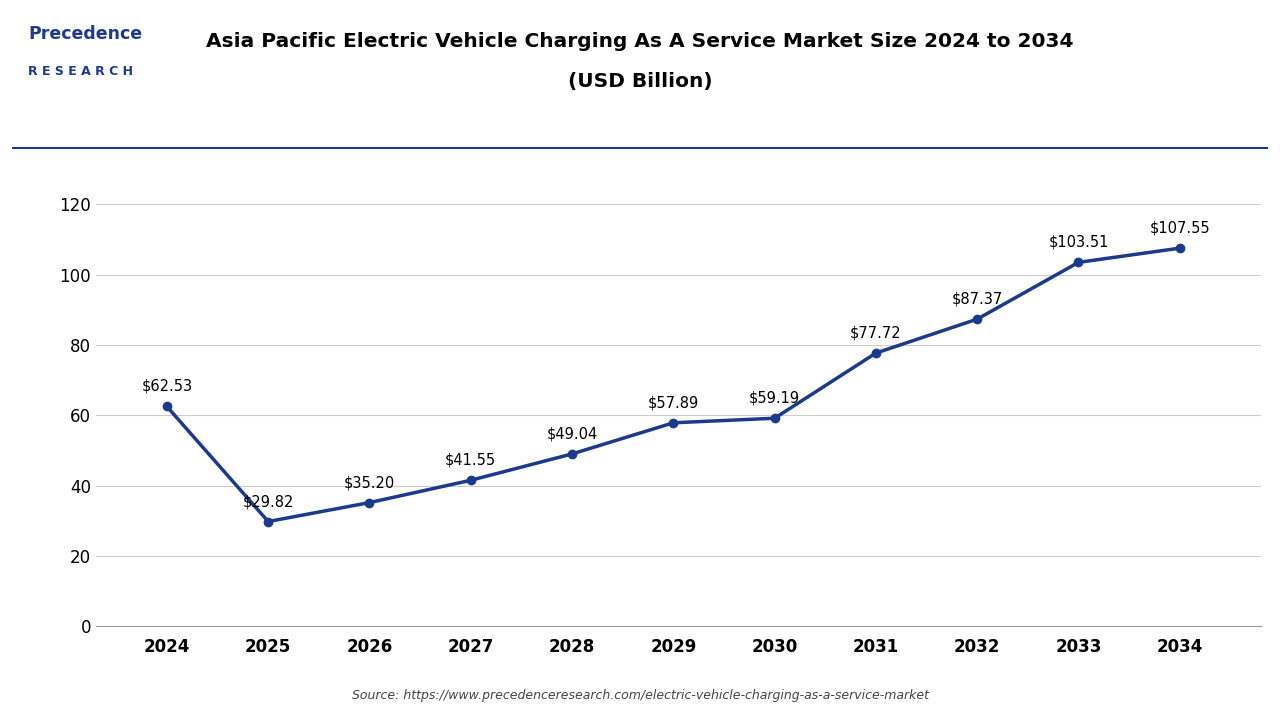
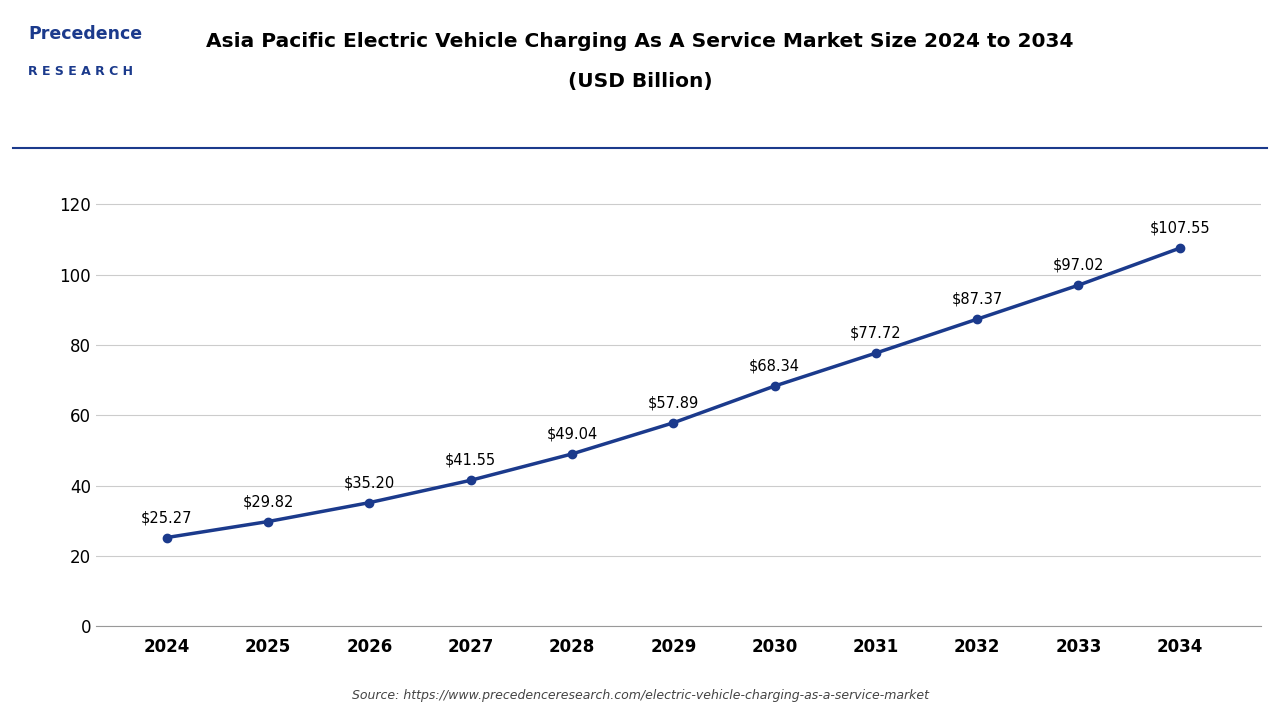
2024: $62.53 -> $25.27
2030: $59.19 -> $68.34
2033: $103.51 -> $97.02
